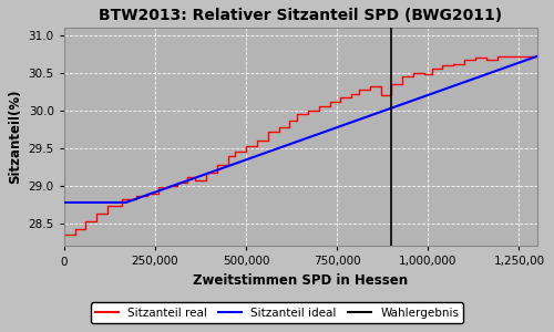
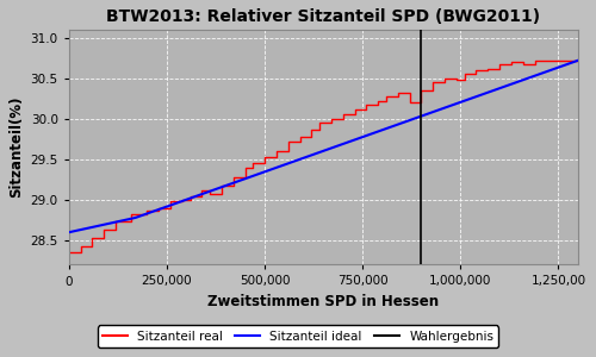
Sitzanteil ideal/0: 28.78 -> 28.60
